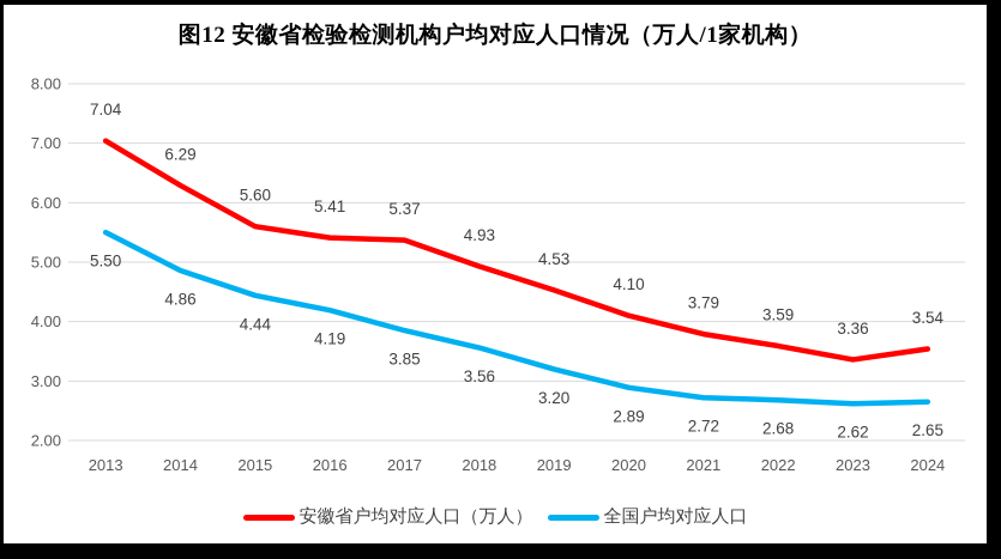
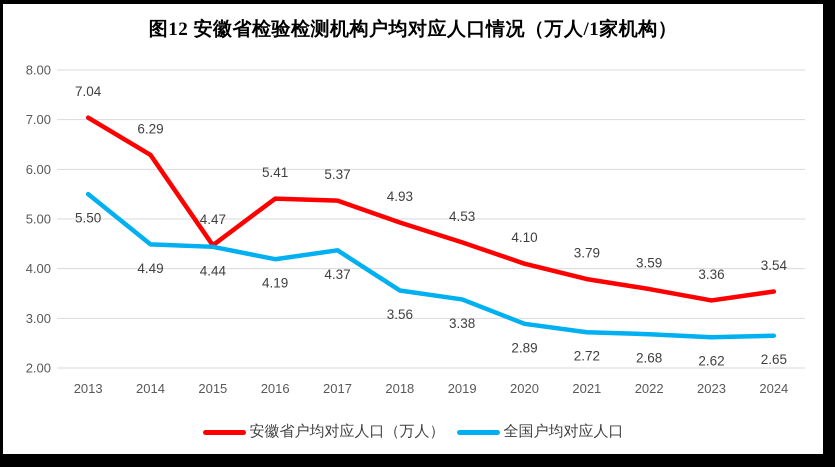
全国户均对应人口/2014: 4.86 -> 4.49
安徽省户均对应人口（万人）/2015: 5.60 -> 4.47
全国户均对应人口/2017: 3.85 -> 4.37
全国户均对应人口/2019: 3.20 -> 3.38
